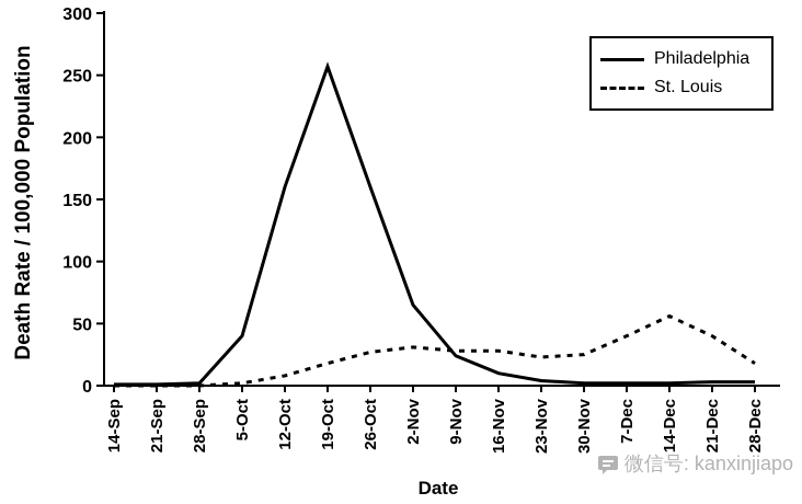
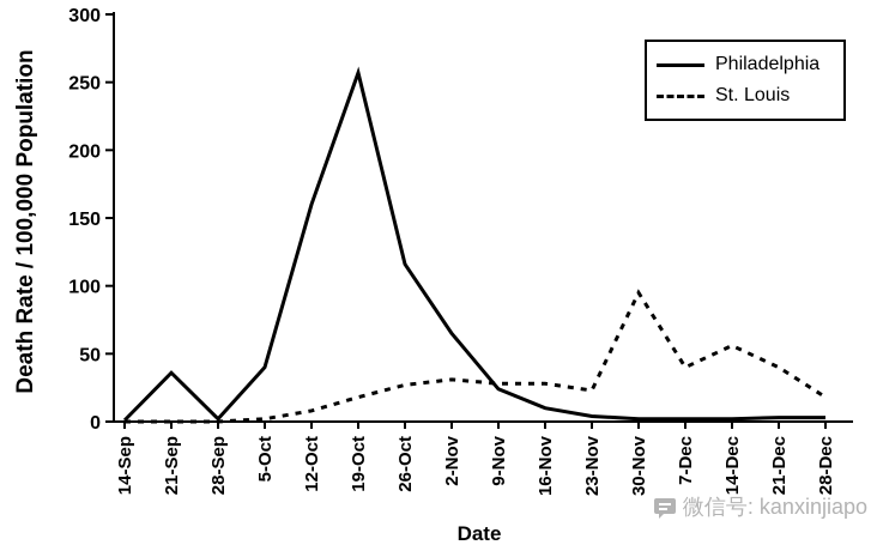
Philadelphia/21-Sep: 1 -> 36
Philadelphia/26-Oct: 160 -> 116
St. Louis/30-Nov: 25 -> 95
